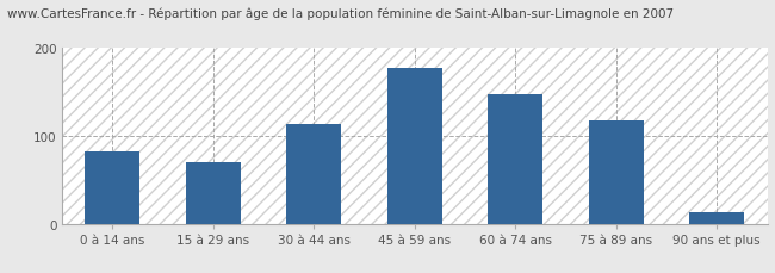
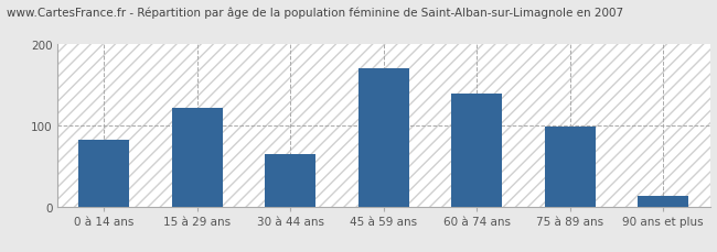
15 à 29 ans: 70 -> 122
30 à 44 ans: 113 -> 64
45 à 59 ans: 178 -> 170
60 à 74 ans: 148 -> 140
75 à 89 ans: 117 -> 98
